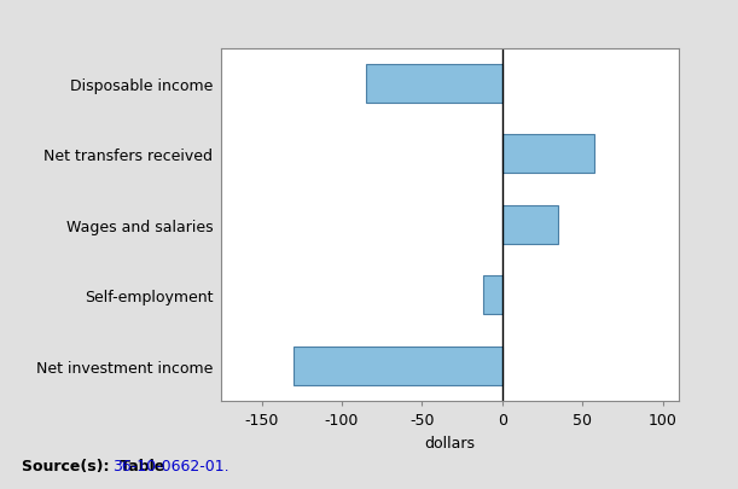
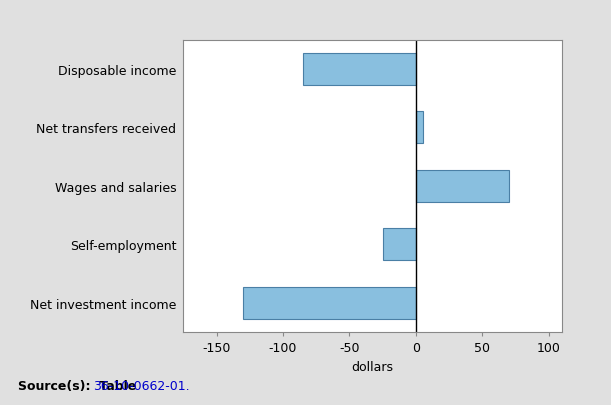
Net transfers received: 57 -> 5
Wages and salaries: 35 -> 70
Self-employment: -12 -> -25
